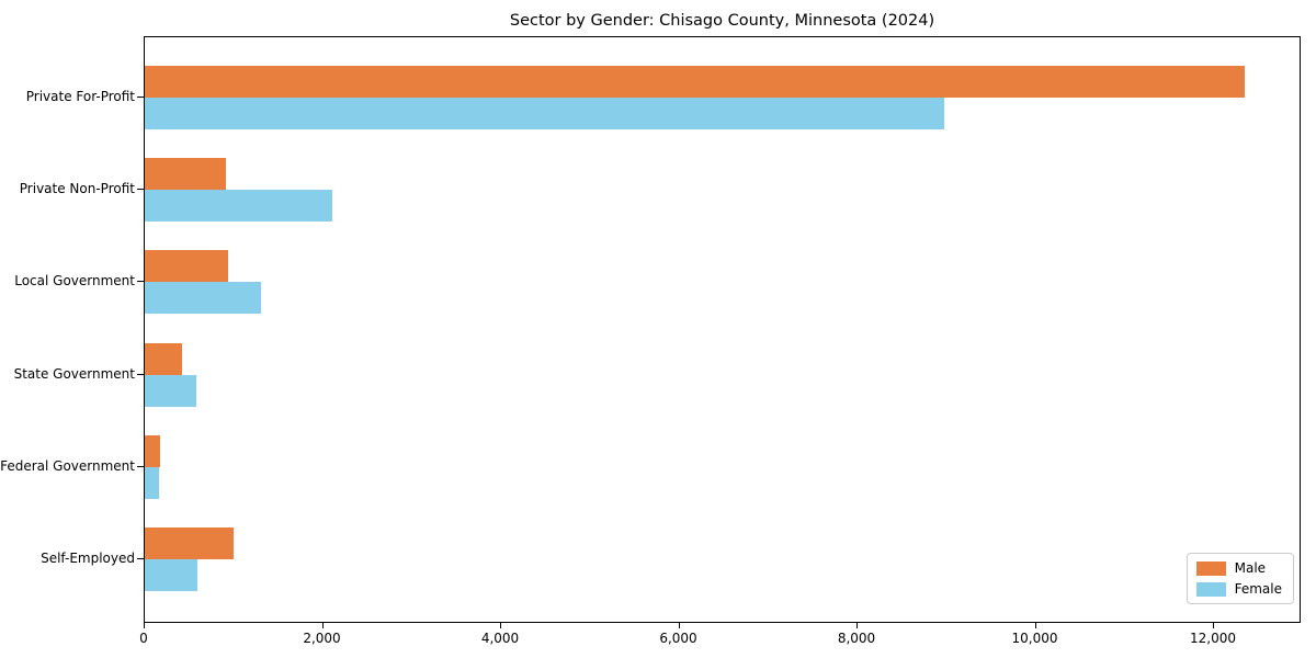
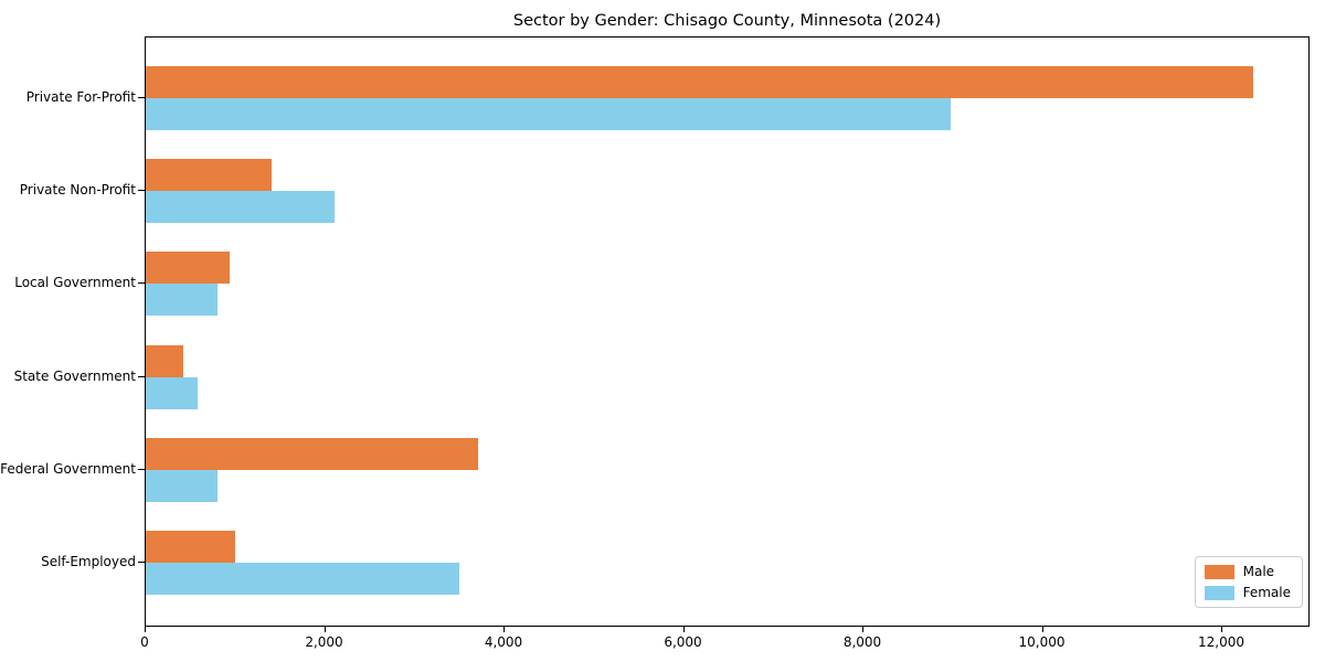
Male/Private Non-Profit: 900 -> 1400
Female/Local Government: 1300 -> 800
Male/Federal Government: 200 -> 3700
Female/Federal Government: 200 -> 800
Female/Self-Employed: 600 -> 3500
